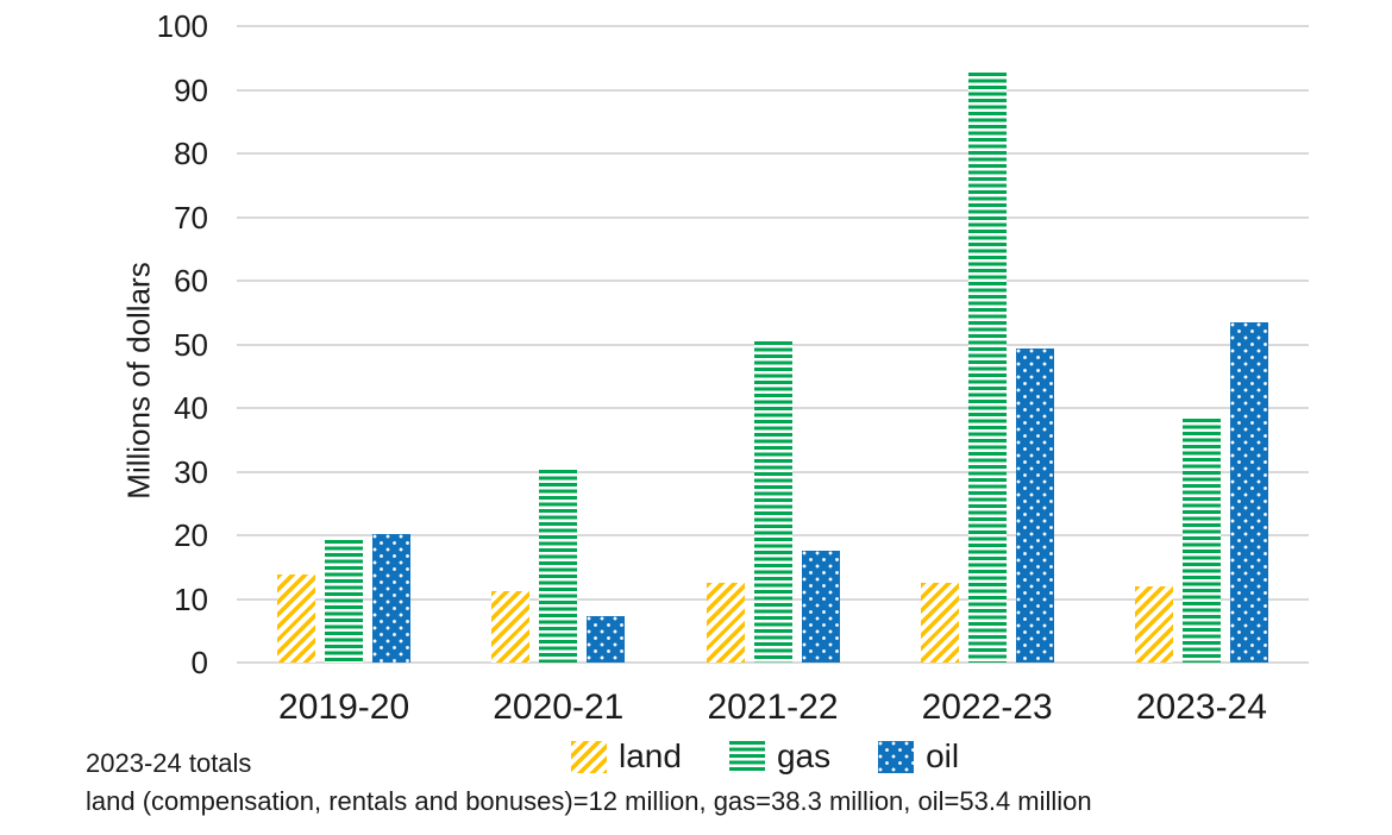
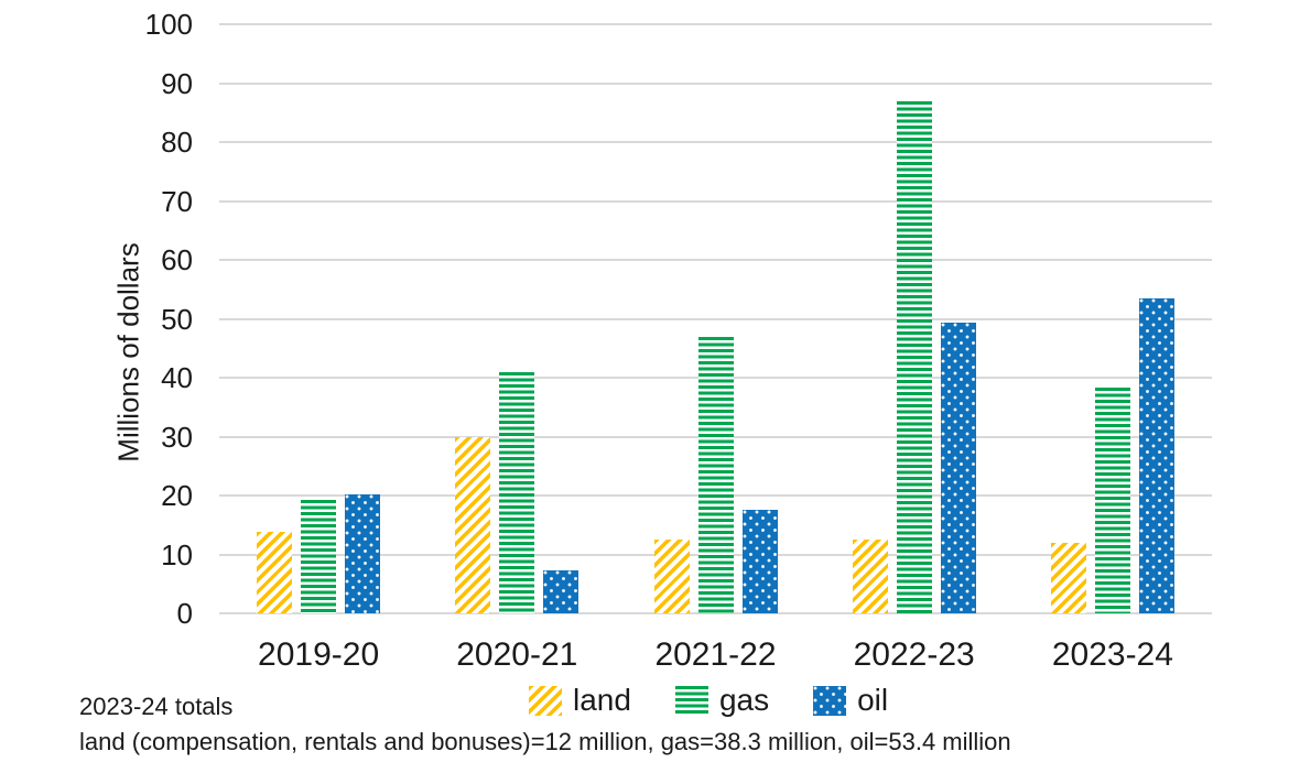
land/2020-21: 11 -> 30
gas/2020-21: 30 -> 41
gas/2021-22: 50 -> 47
gas/2022-23: 93 -> 87
